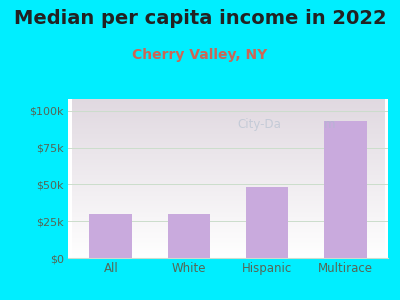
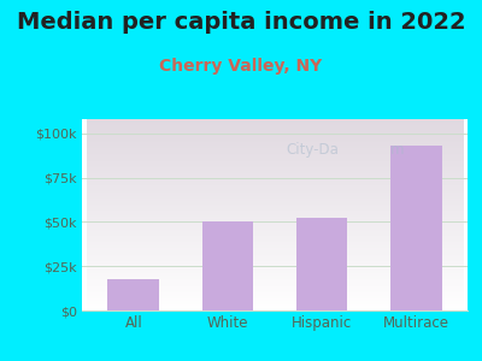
All: $30k -> $18k
White: $30k -> $50k
Hispanic: $48k -> $52k
